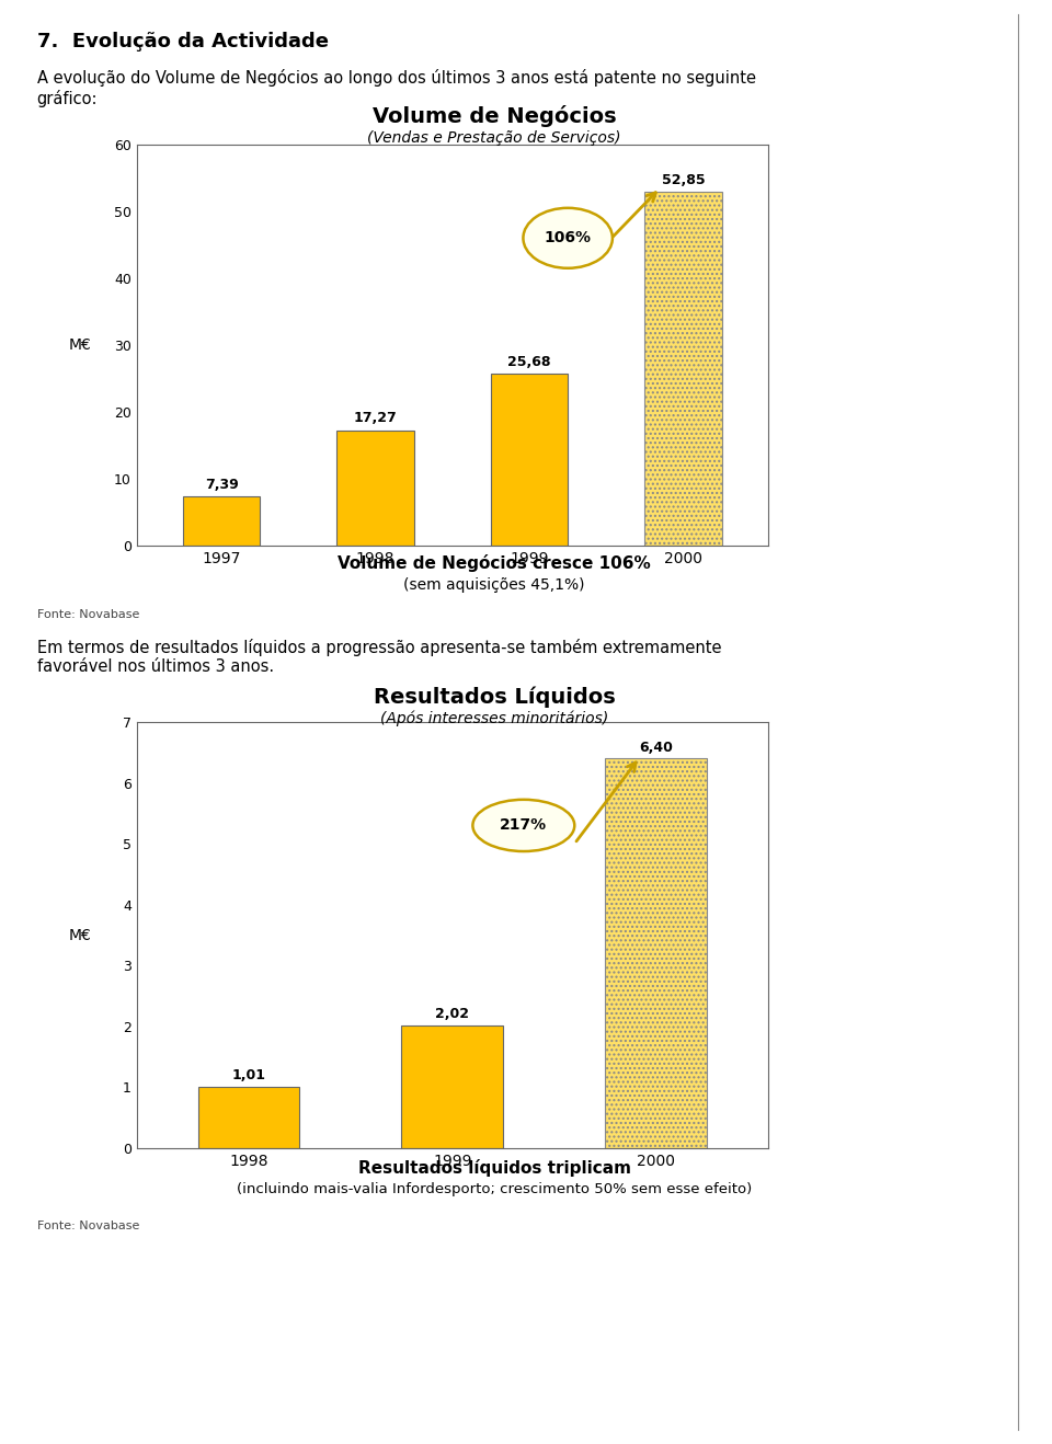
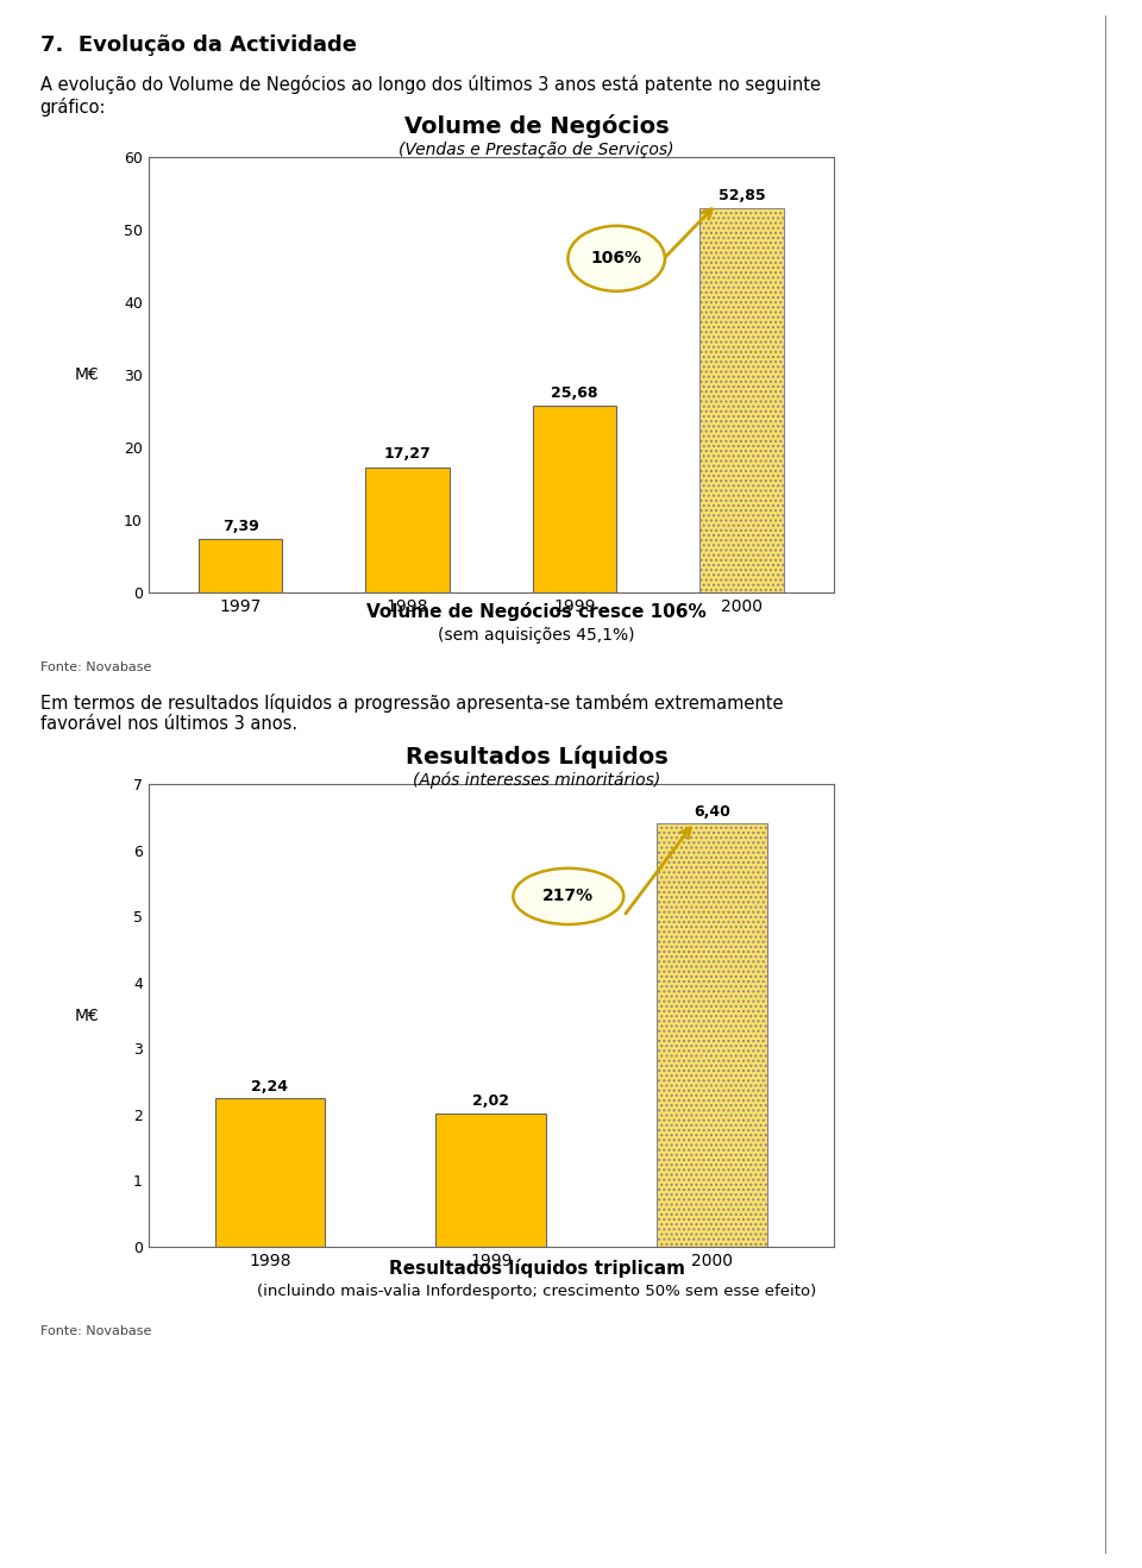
1998: 1,01 -> 2,24
